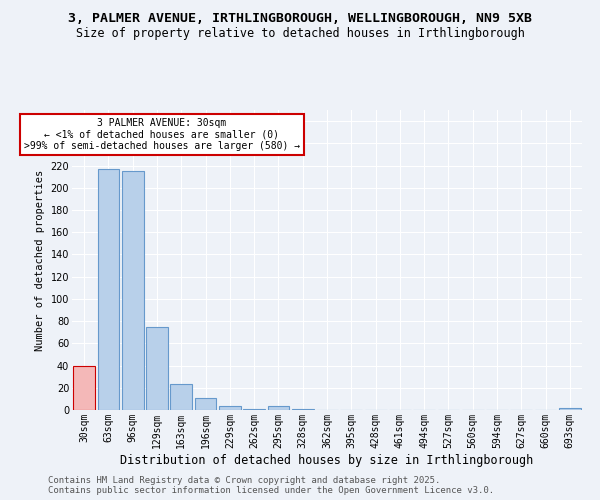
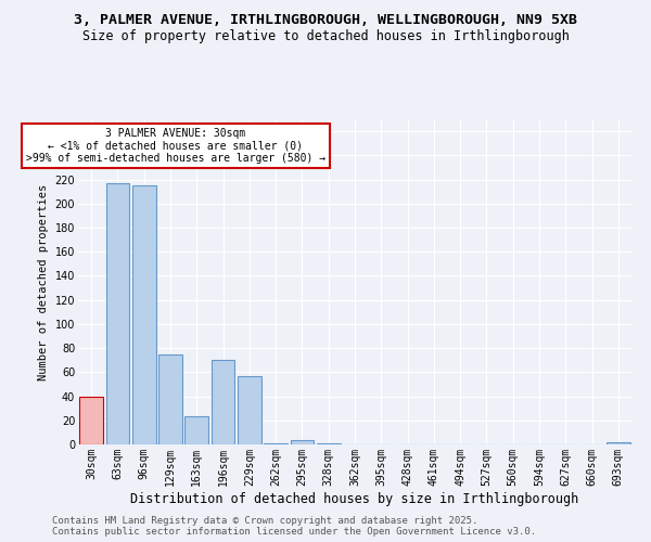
196sqm: 11 -> 70
229sqm: 4 -> 57
